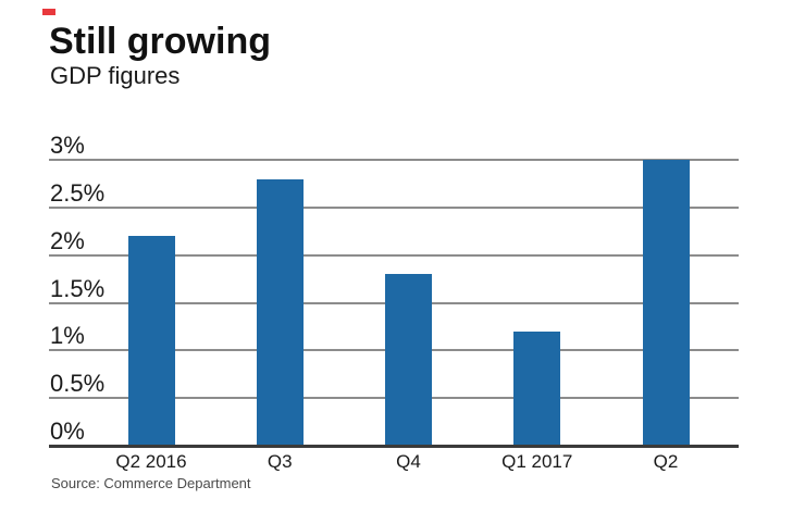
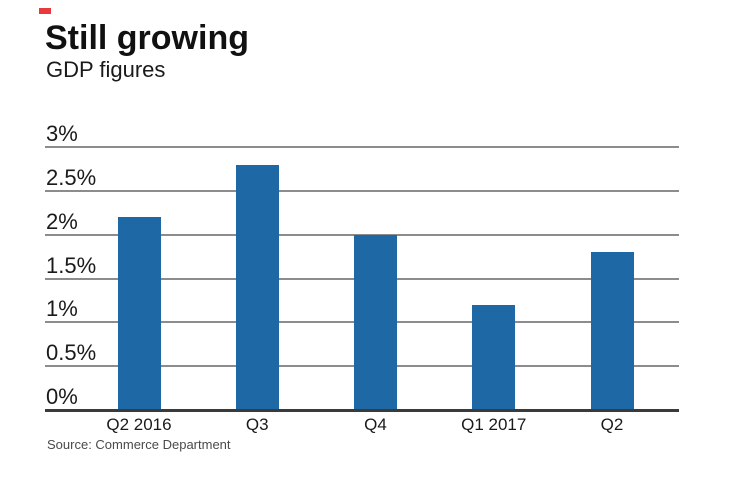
Q4: 1.8% -> 2.0%
Q2: 3.0% -> 1.8%
